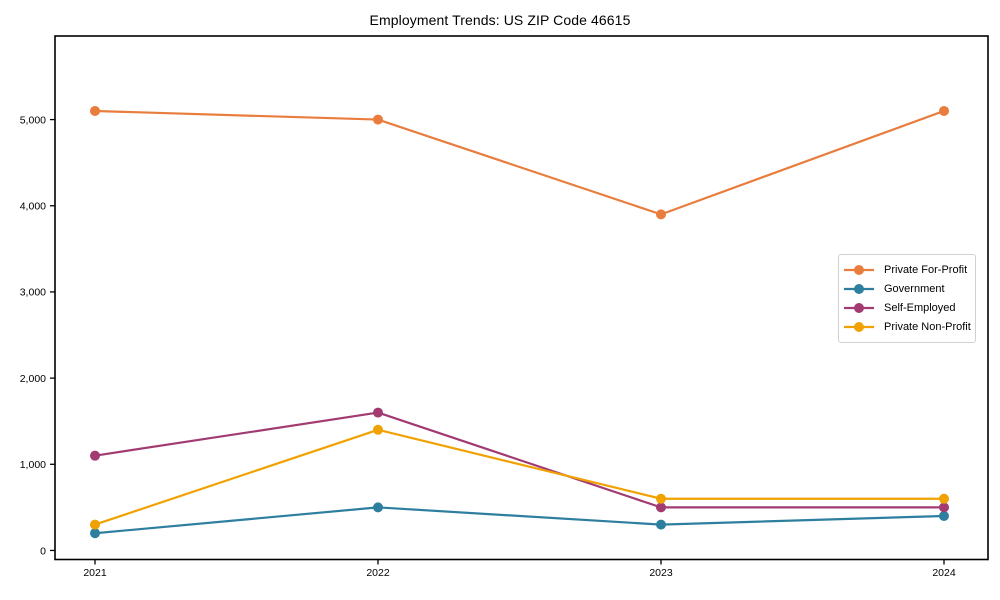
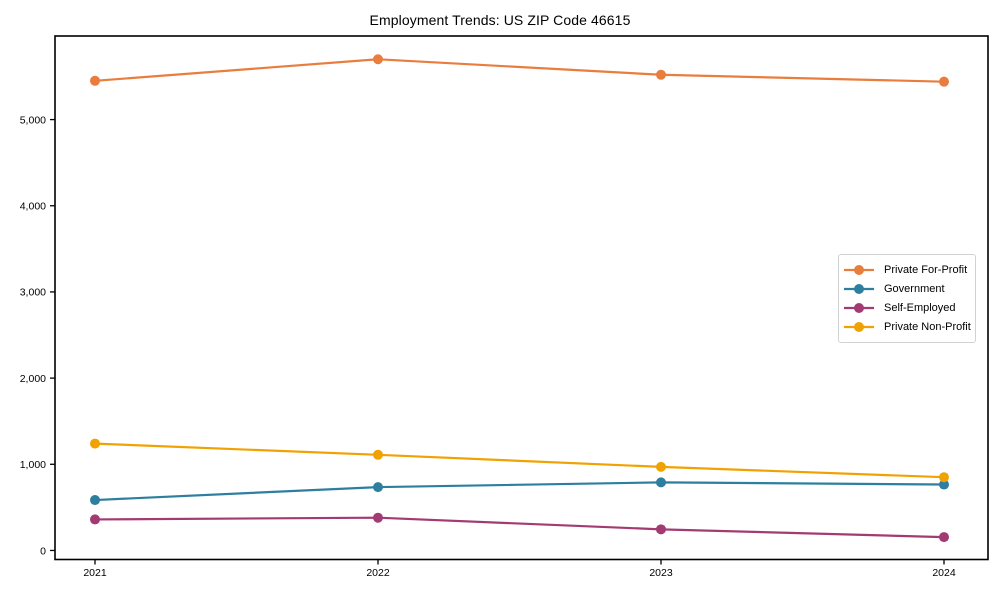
Private For-Profit/2021: 5100 -> 5400
Government/2021: 200 -> 600
Self-Employed/2021: 1100 -> 400
Private Non-Profit/2021: 300 -> 1200
Private For-Profit/2022: 5000 -> 5700
Government/2022: 500 -> 700
Self-Employed/2022: 1600 -> 400
Private Non-Profit/2022: 1400 -> 1100
Private For-Profit/2023: 3900 -> 5500
Government/2023: 300 -> 800
Self-Employed/2023: 500 -> 200
Private Non-Profit/2023: 600 -> 1000
Private For-Profit/2024: 5100 -> 5400
Government/2024: 400 -> 800
Self-Employed/2024: 500 -> 200
Private Non-Profit/2024: 600 -> 800
